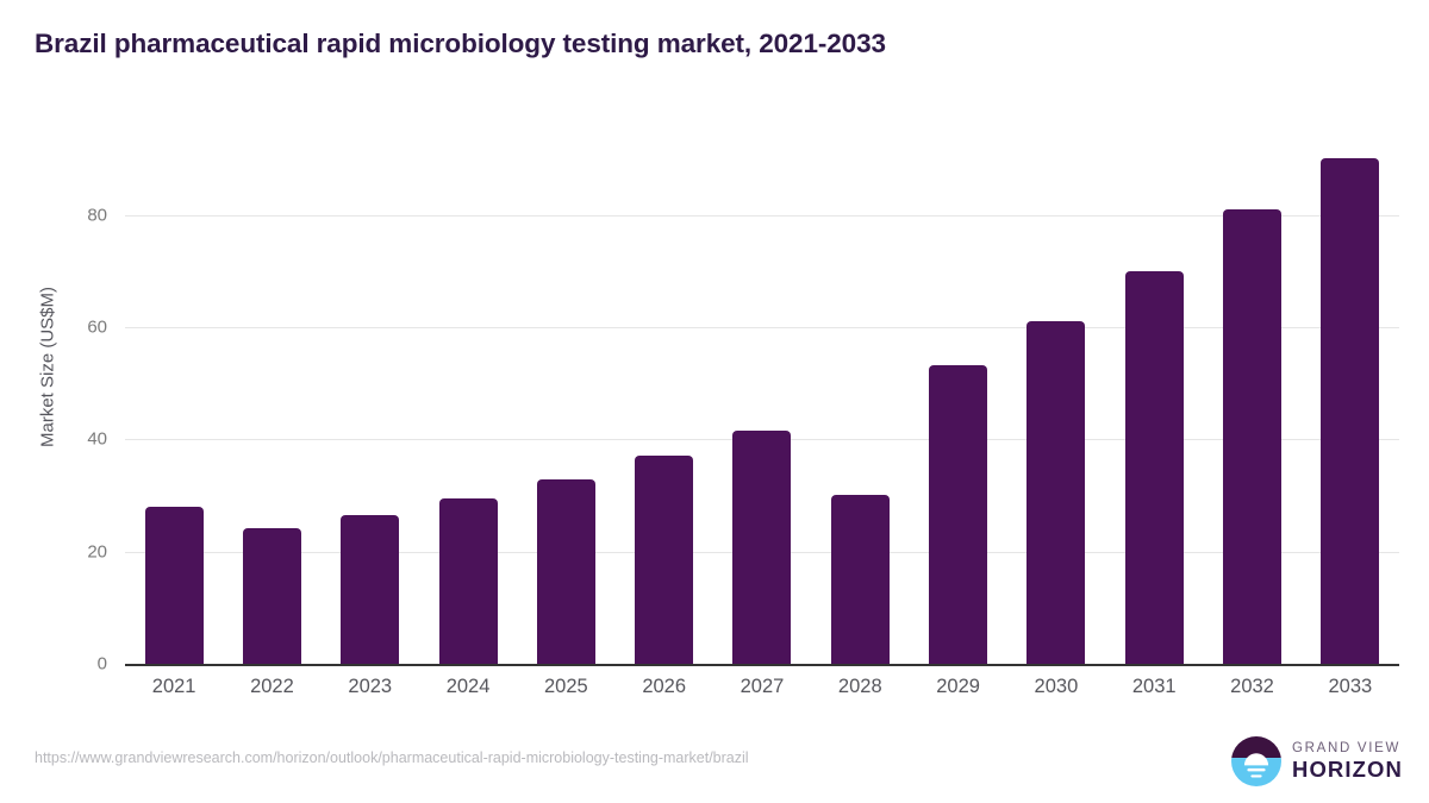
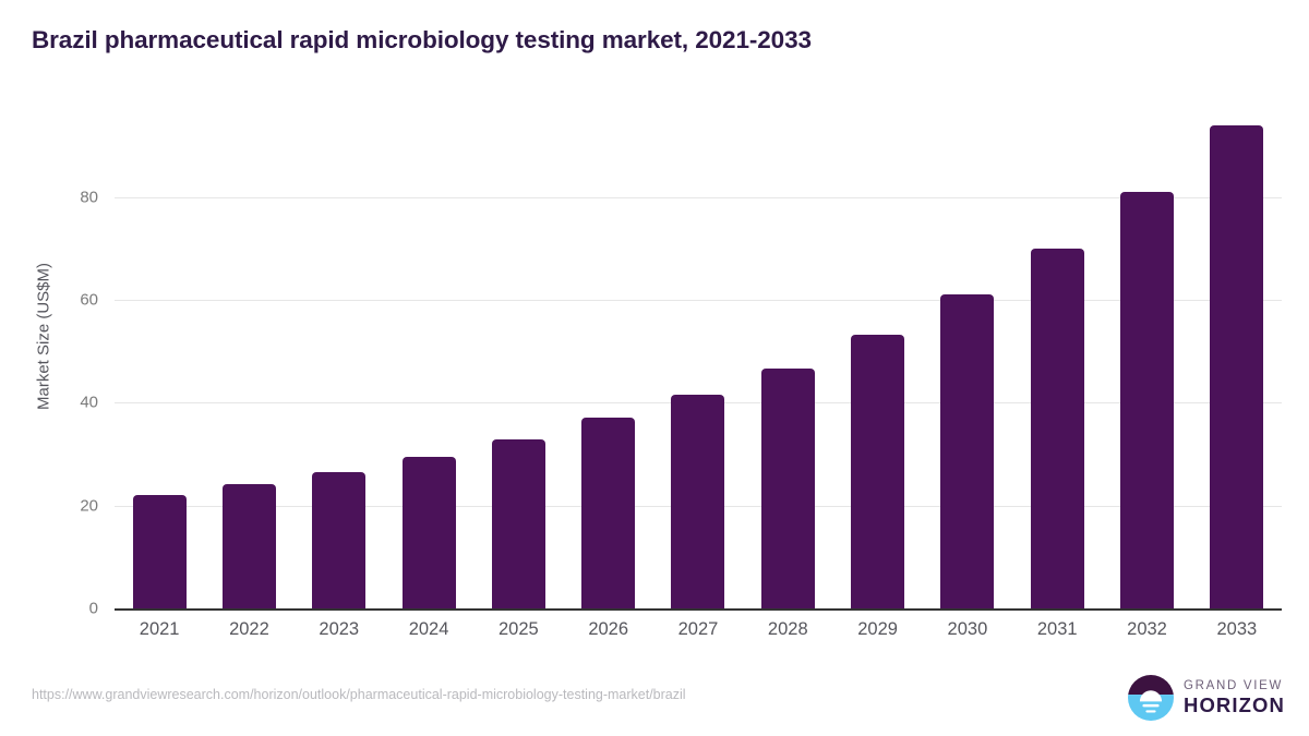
2021: 28 -> 22
2028: 30 -> 47
2033: 90 -> 94
